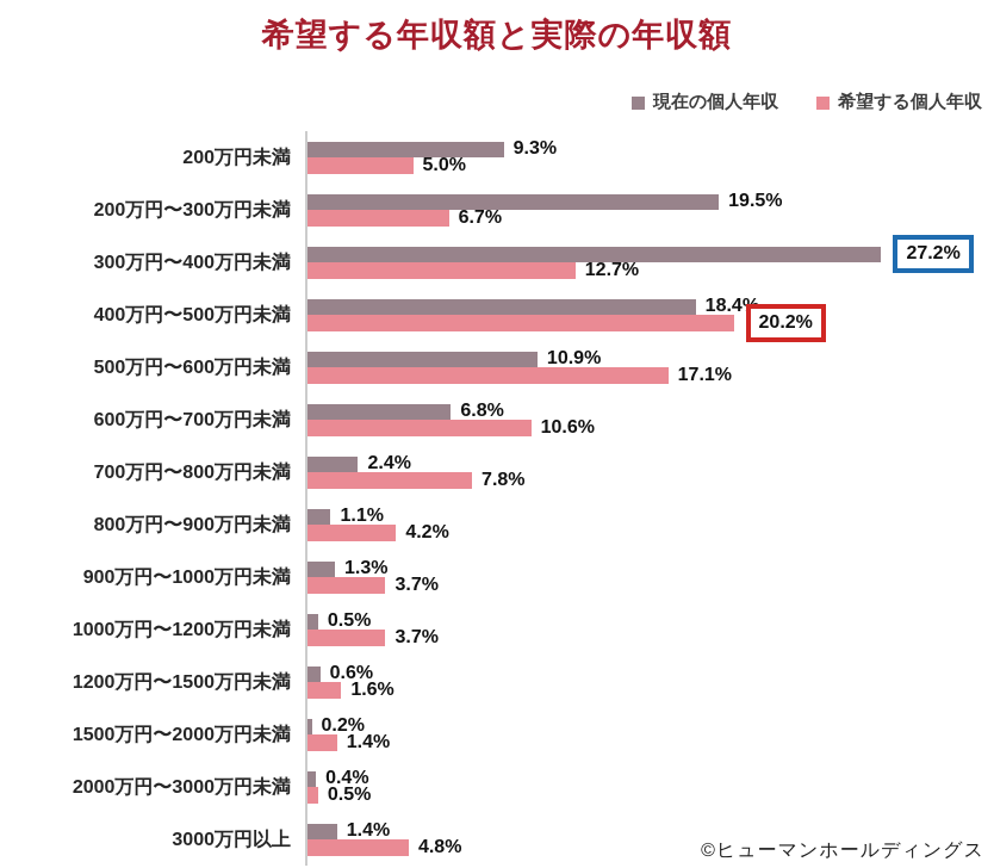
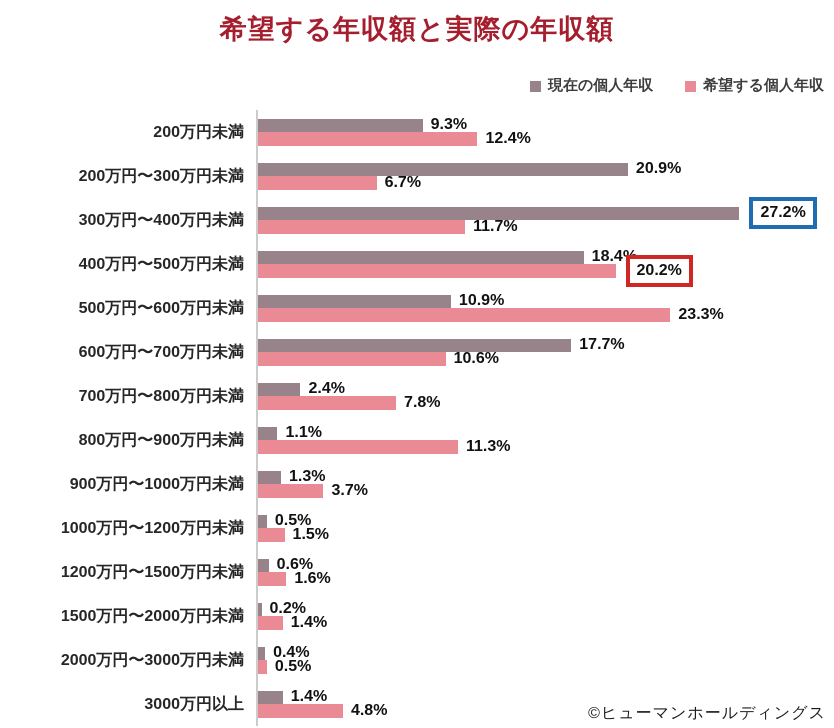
希望する個人年収/200万円未満: 5.0% -> 12.4%
現在の個人年収/200万円〜300万円未満: 19.5% -> 20.9%
希望する個人年収/300万円〜400万円未満: 12.7% -> 11.7%
希望する個人年収/500万円〜600万円未満: 17.1% -> 23.3%
現在の個人年収/600万円〜700万円未満: 6.8% -> 17.7%
希望する個人年収/800万円〜900万円未満: 4.2% -> 11.3%
希望する個人年収/1000万円〜1200万円未満: 3.7% -> 1.5%
